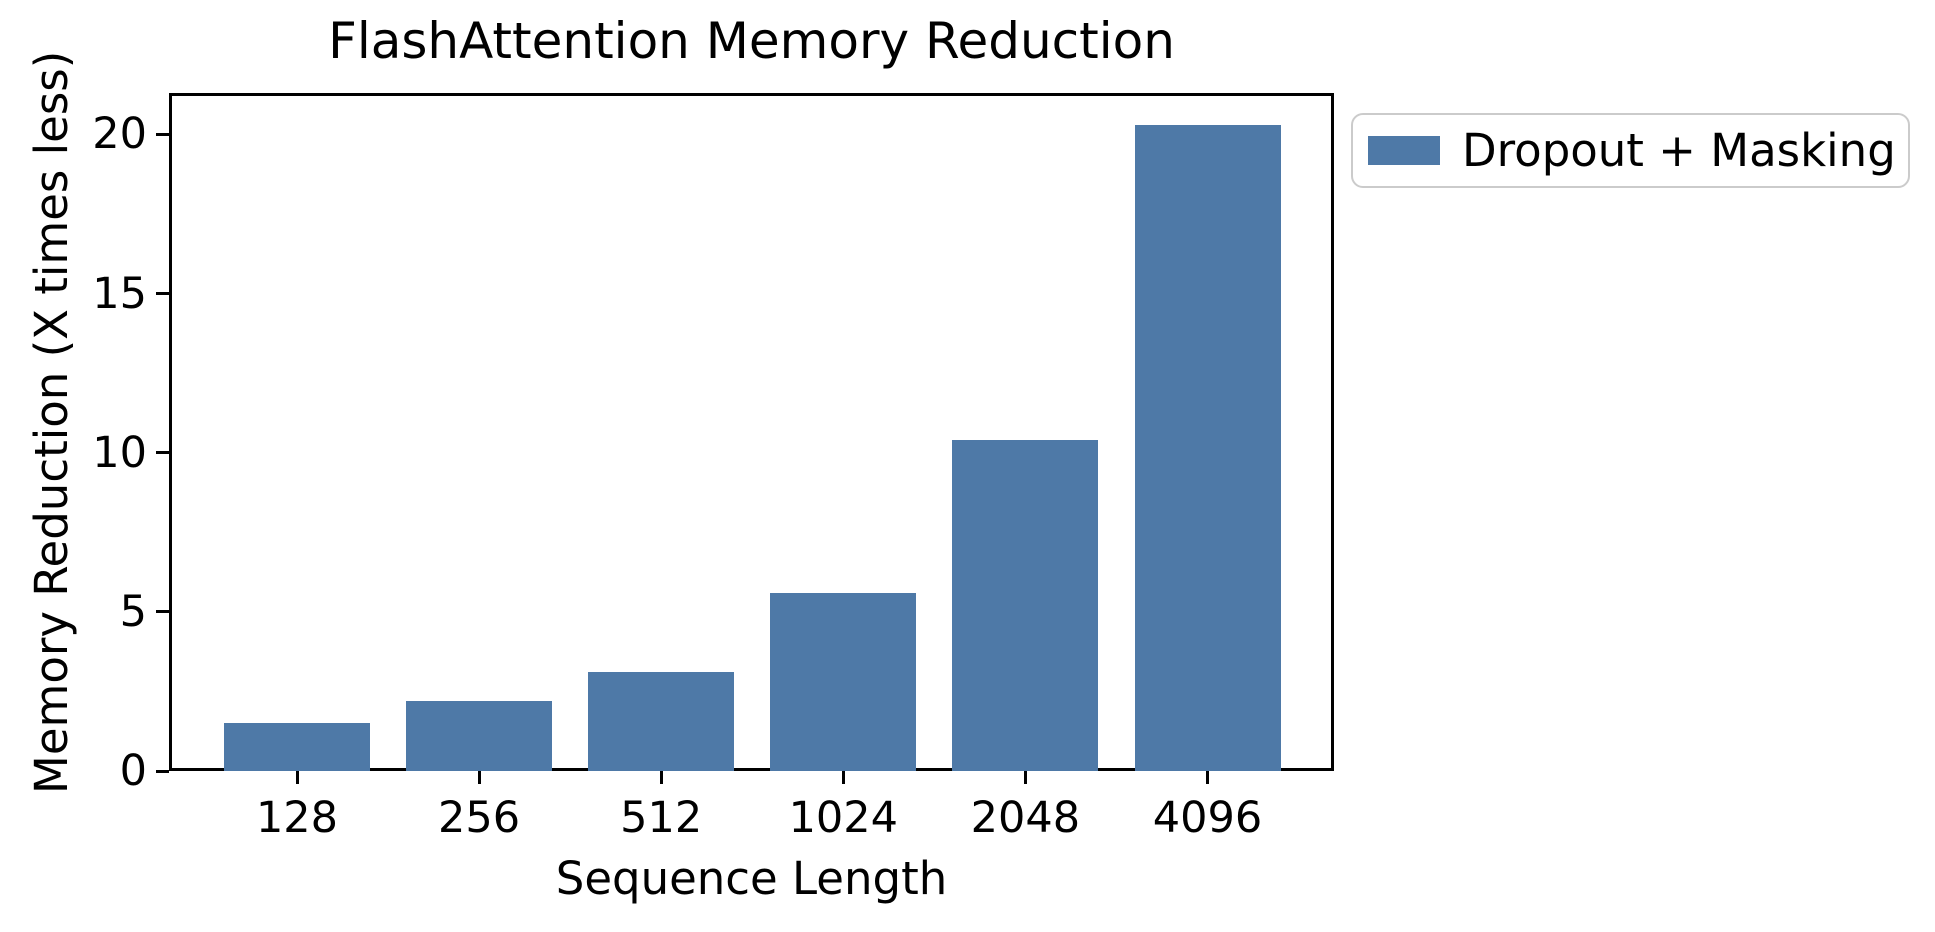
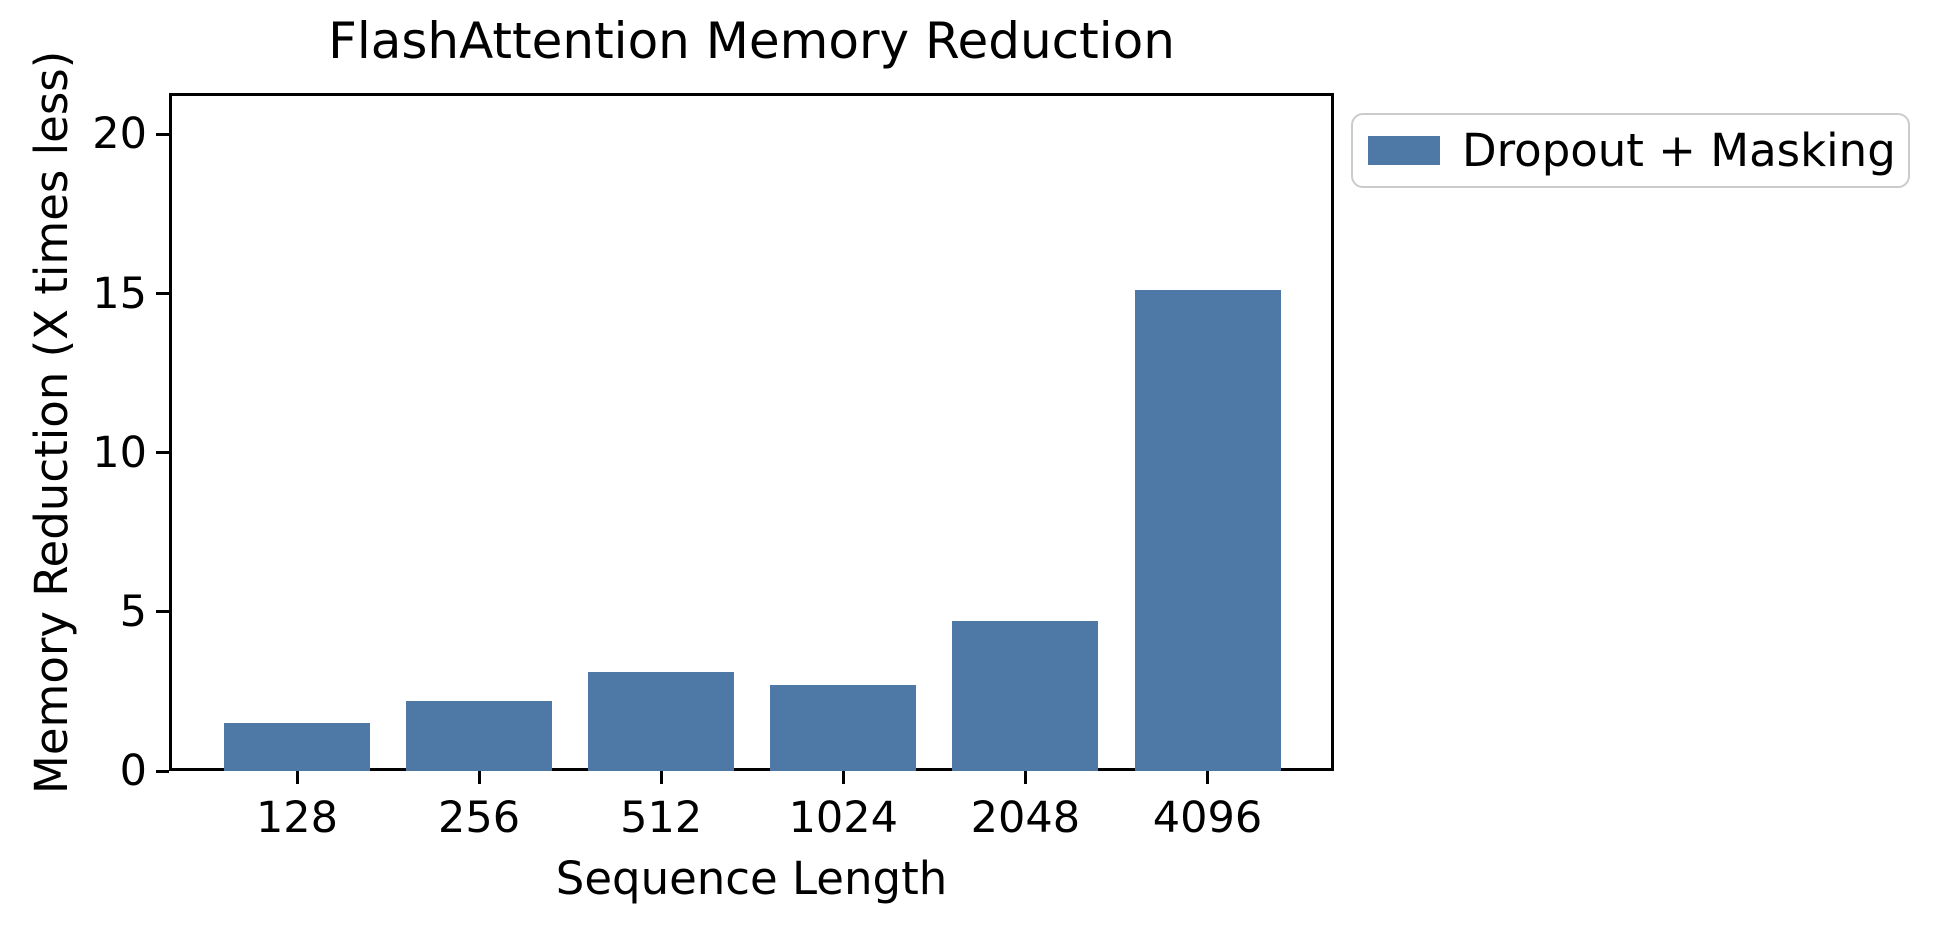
1024: 5.6 -> 2.7
2048: 10.4 -> 4.7
4096: 20.3 -> 15.1
